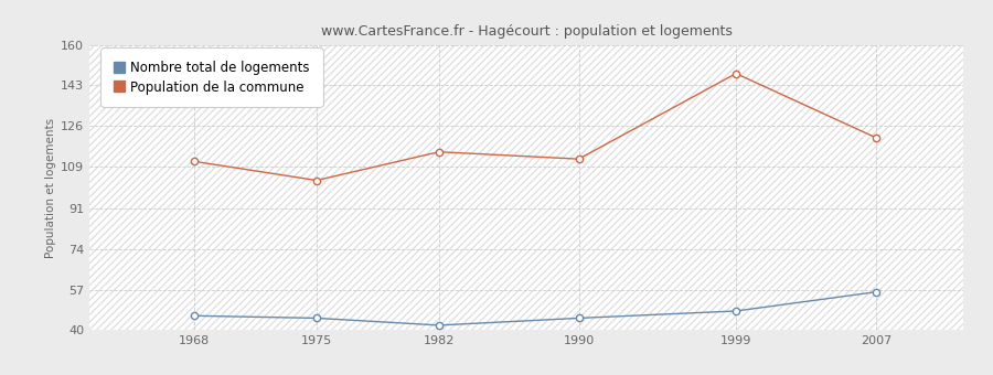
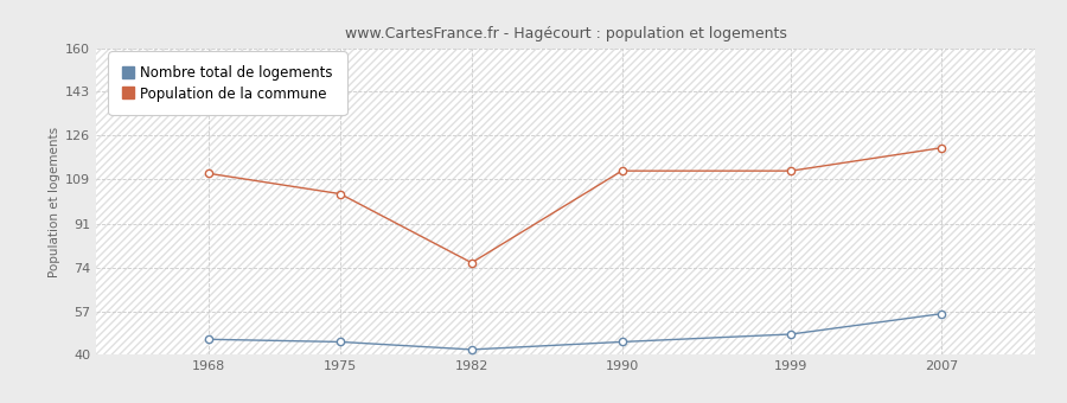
Population de la commune/1982: 115 -> 76
Population de la commune/1999: 148 -> 112
